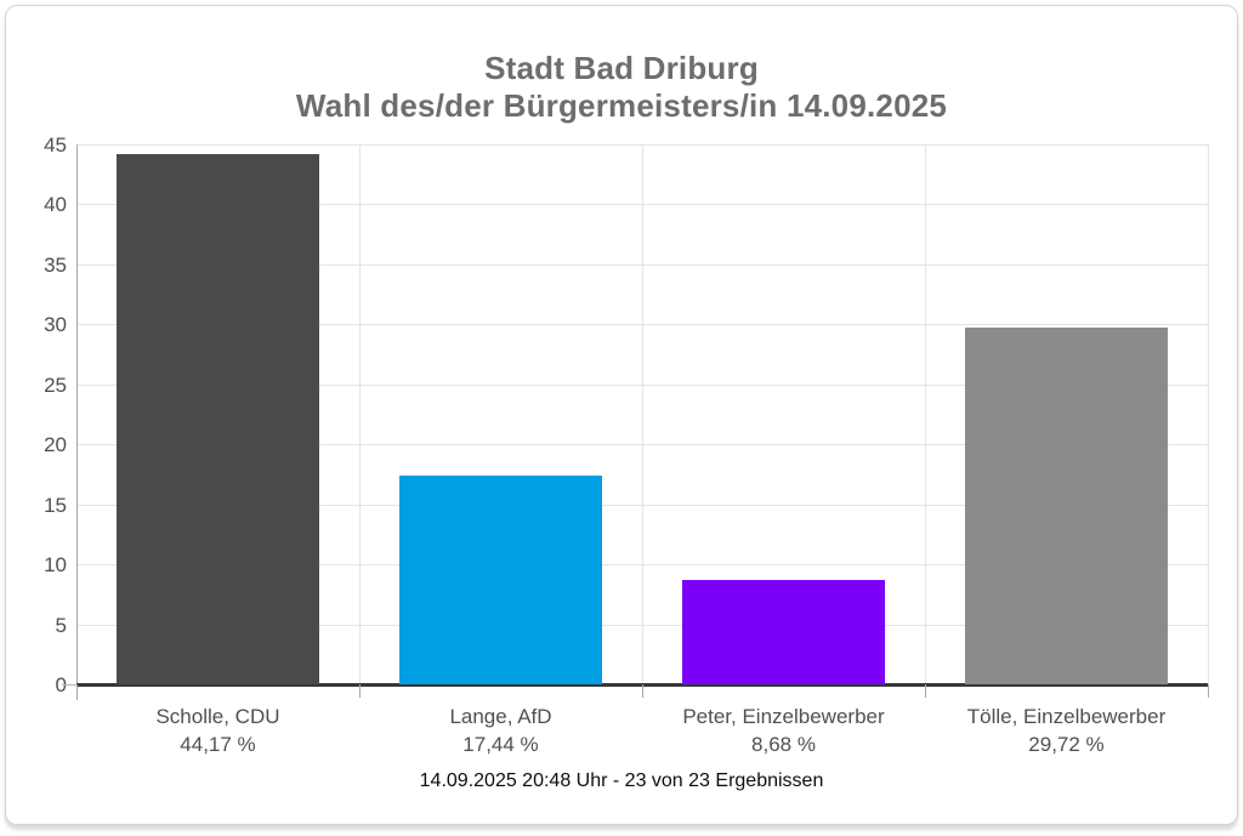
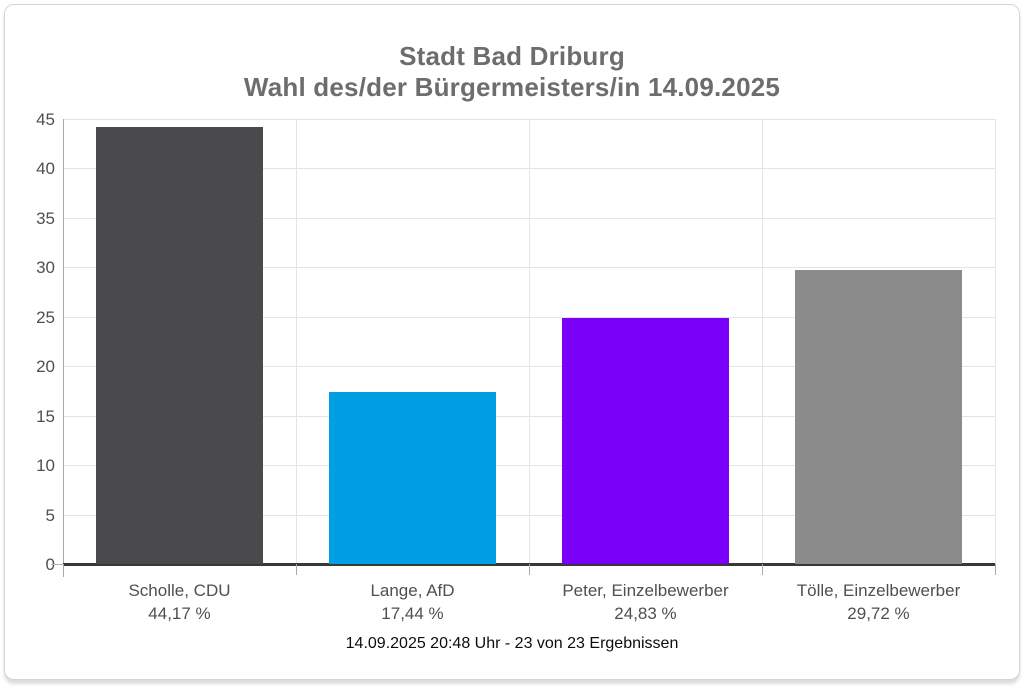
Peter, Einzelbewerber: 8,68 -> 24,83
